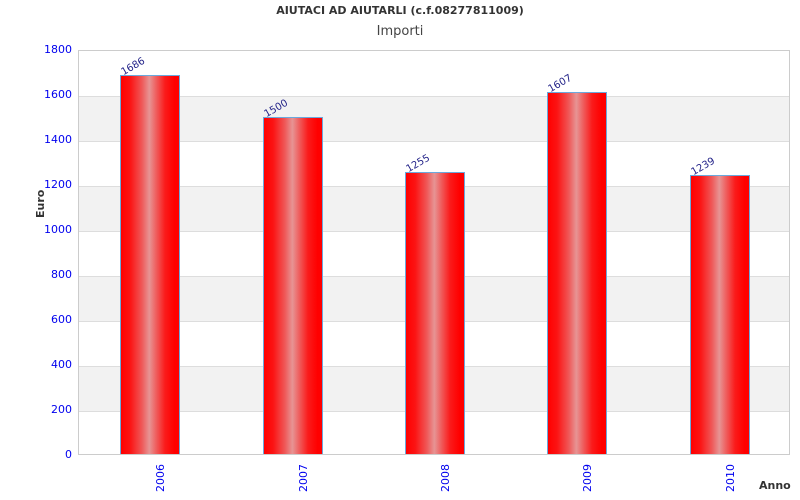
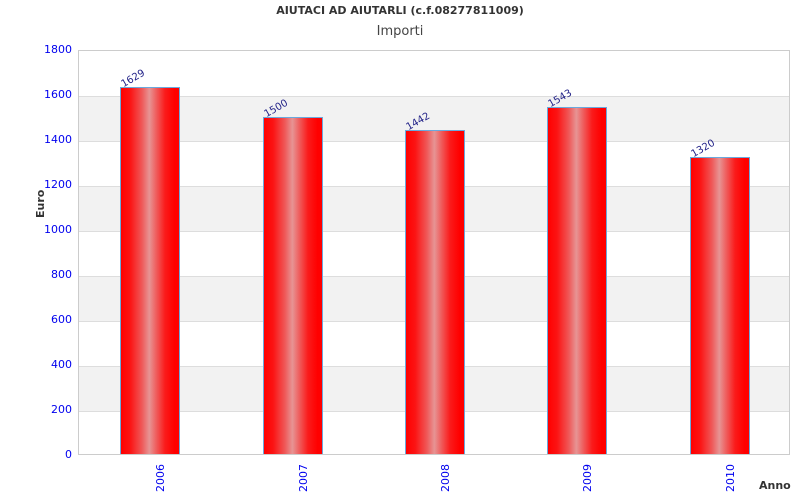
2006: 1686 -> 1629
2008: 1255 -> 1442
2009: 1607 -> 1543
2010: 1239 -> 1320
